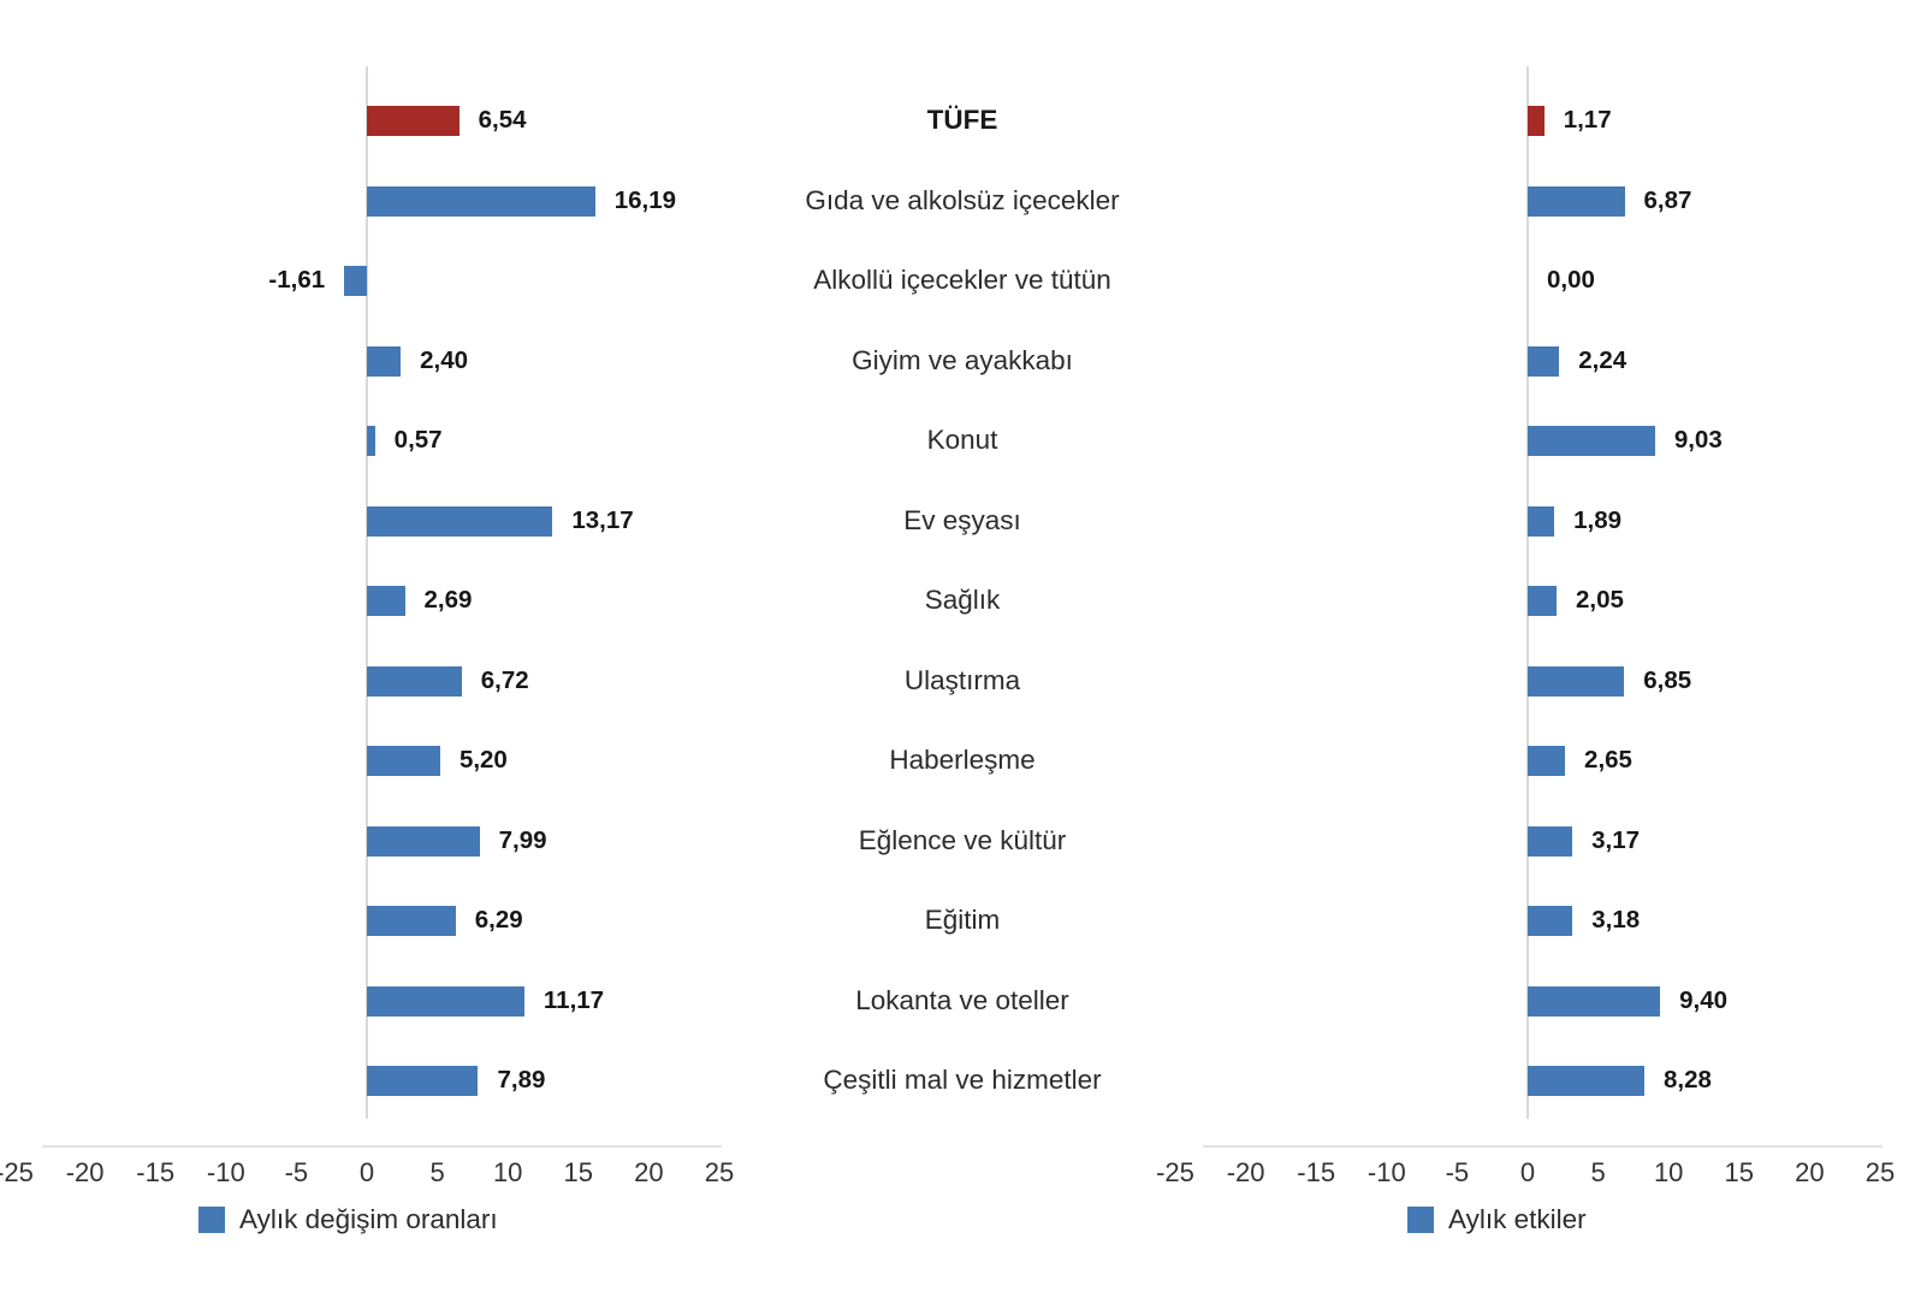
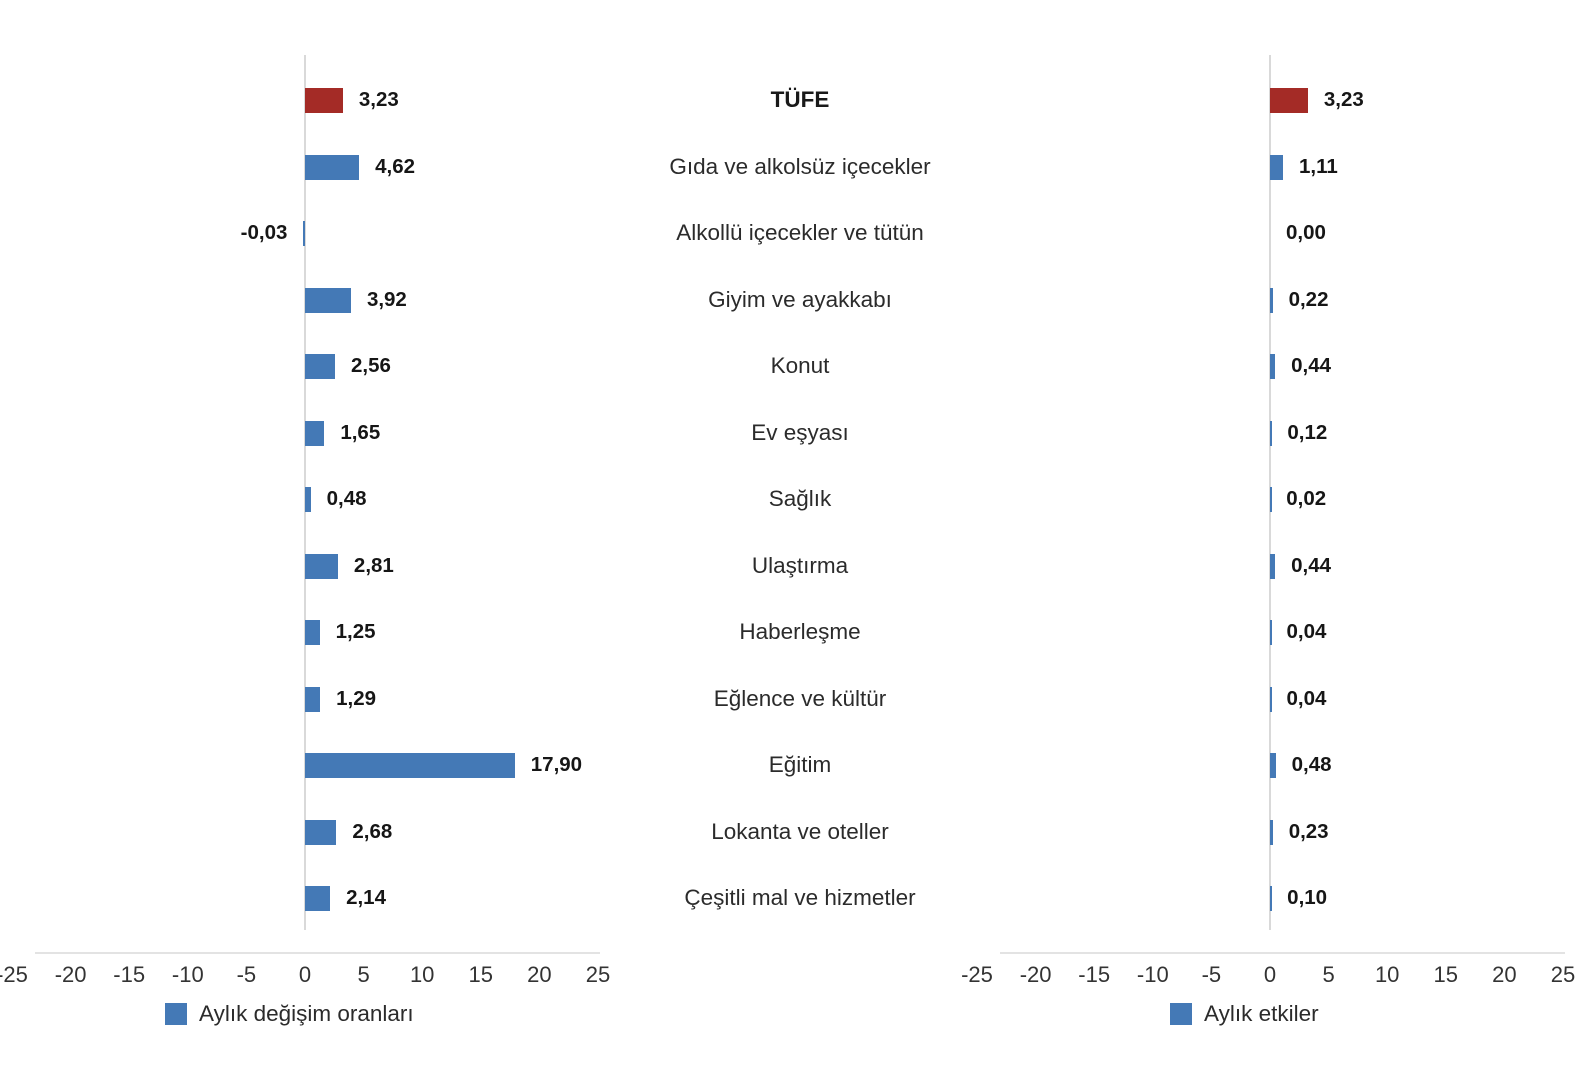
Aylık değişim oranları/TÜFE: 6,54 -> 3,23
Aylık değişim oranları/Gıda ve alkolsüz içecekler: 16,19 -> 4,62
Aylık değişim oranları/Alkollü içecekler ve tütün: -1,61 -> -0,03
Aylık değişim oranları/Giyim ve ayakkabı: 2,40 -> 3,92
Aylık değişim oranları/Konut: 0,57 -> 2,56
Aylık değişim oranları/Ev eşyası: 13,17 -> 1,65
Aylık değişim oranları/Sağlık: 2,69 -> 0,48
Aylık değişim oranları/Ulaştırma: 6,72 -> 2,81
Aylık değişim oranları/Haberleşme: 5,20 -> 1,25
Aylık değişim oranları/Eğlence ve kültür: 7,99 -> 1,29
Aylık değişim oranları/Eğitim: 6,29 -> 17,90
Aylık değişim oranları/Lokanta ve oteller: 11,17 -> 2,68
Aylık değişim oranları/Çeşitli mal ve hizmetler: 7,89 -> 2,14
Aylık etkiler/TÜFE: 1,17 -> 3,23
Aylık etkiler/Gıda ve alkolsüz içecekler: 6,87 -> 1,11
Aylık etkiler/Giyim ve ayakkabı: 2,24 -> 0,22
Aylık etkiler/Konut: 9,03 -> 0,44
Aylık etkiler/Ev eşyası: 1,89 -> 0,12
Aylık etkiler/Sağlık: 2,05 -> 0,02
Aylık etkiler/Ulaştırma: 6,85 -> 0,44
Aylık etkiler/Haberleşme: 2,65 -> 0,04
Aylık etkiler/Eğlence ve kültür: 3,17 -> 0,04
Aylık etkiler/Eğitim: 3,18 -> 0,48
Aylık etkiler/Lokanta ve oteller: 9,40 -> 0,23
Aylık etkiler/Çeşitli mal ve hizmetler: 8,28 -> 0,10
